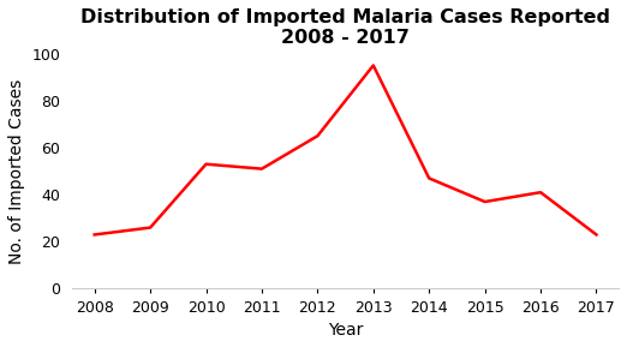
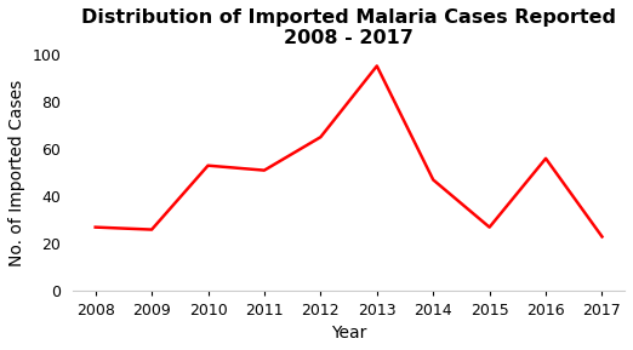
2008: 23 -> 27
2015: 37 -> 27
2016: 41 -> 56
